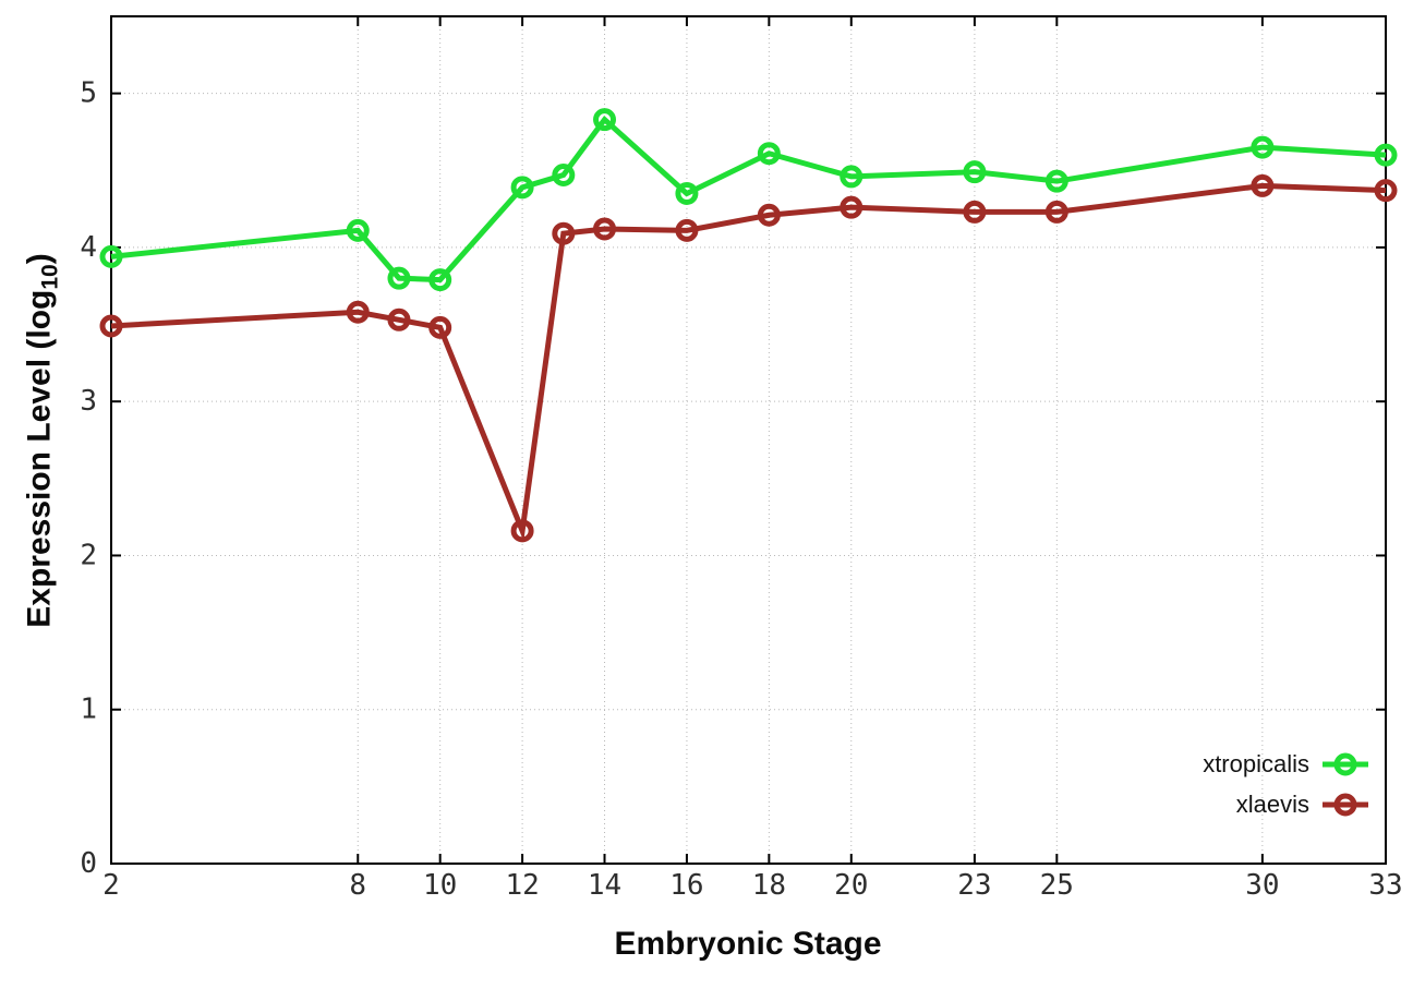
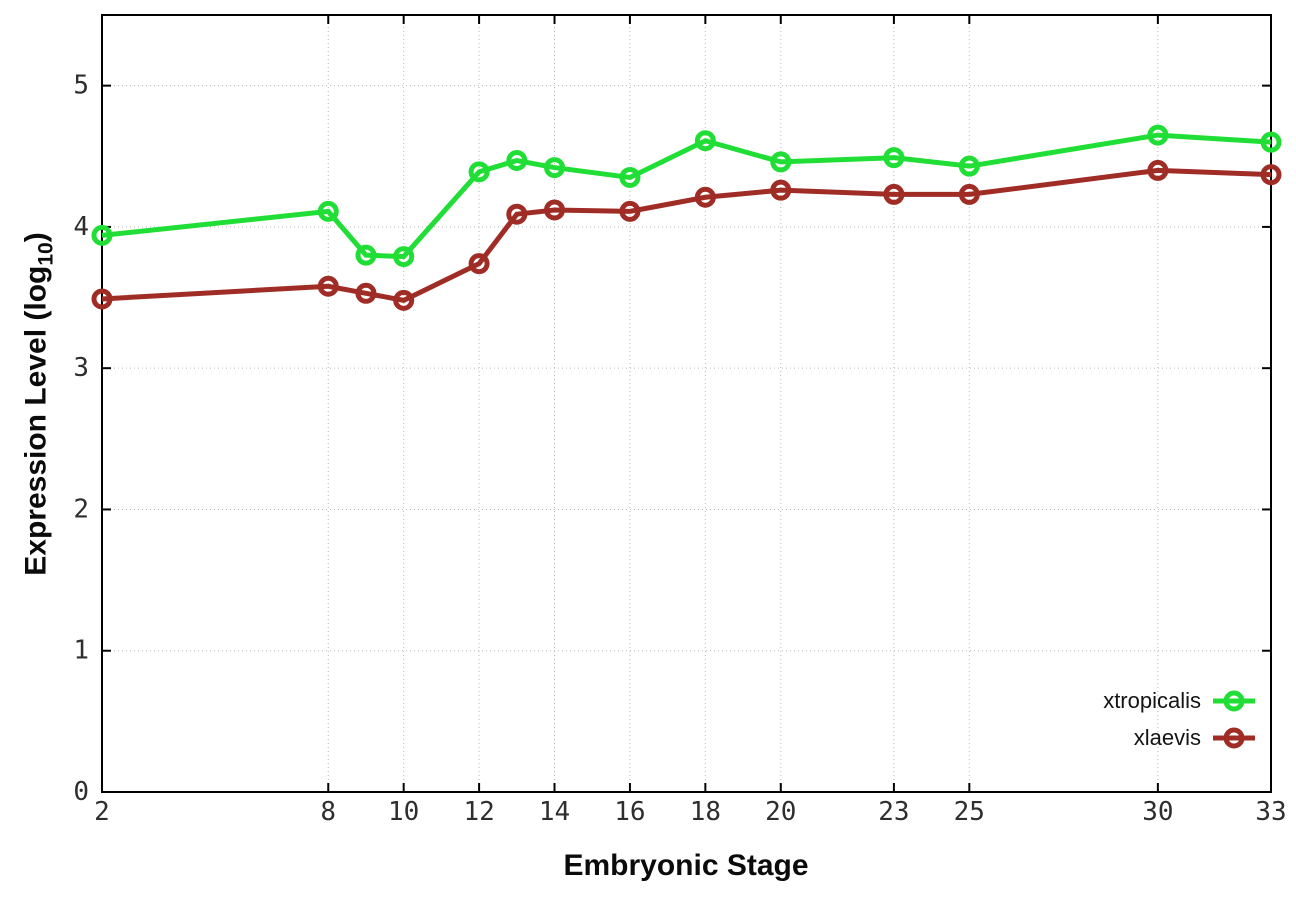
xlaevis/12: 2.16 -> 3.74
xtropicalis/14: 4.83 -> 4.42
